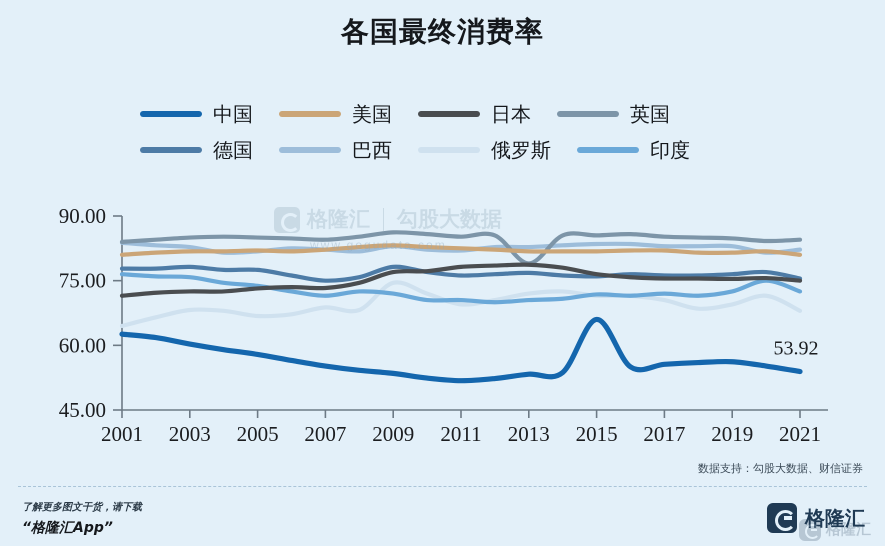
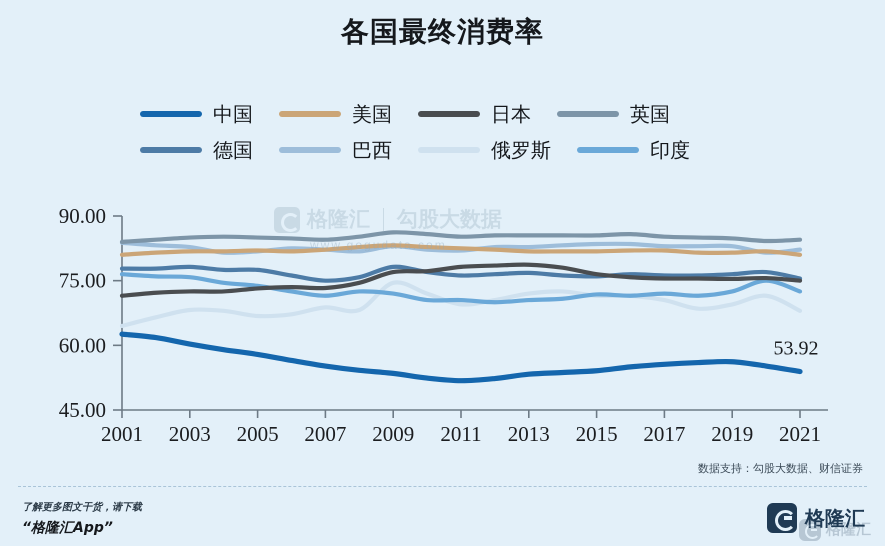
英国/2013: 79 -> 86
中国/2015: 66 -> 54
